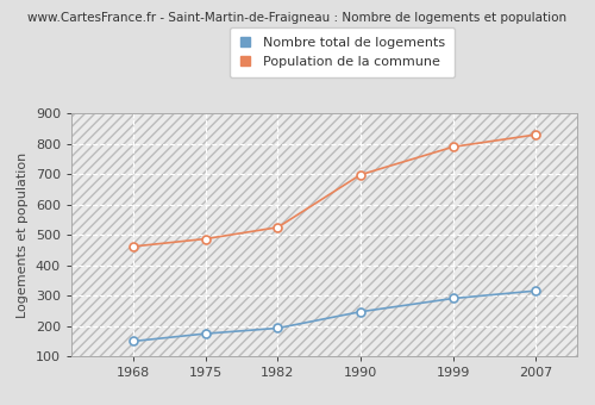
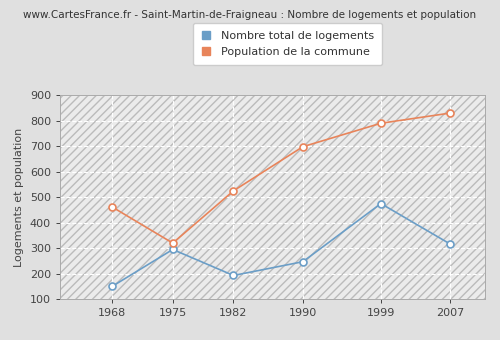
Nombre total de logements/1975: 175 -> 295
Population de la commune/1975: 487 -> 320
Nombre total de logements/1999: 291 -> 475
